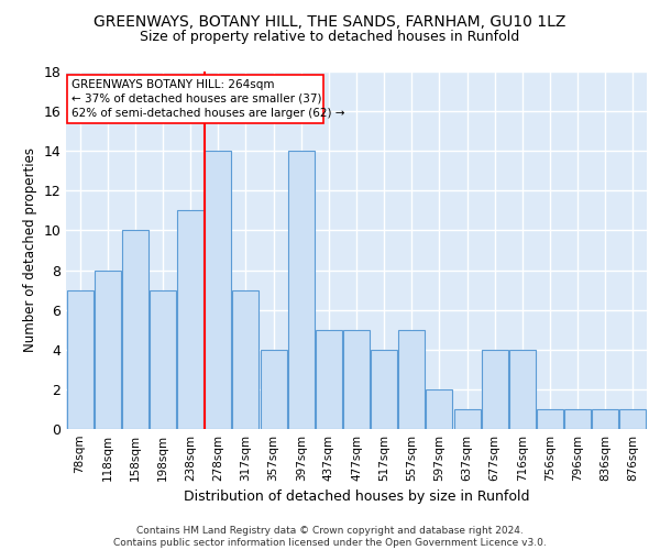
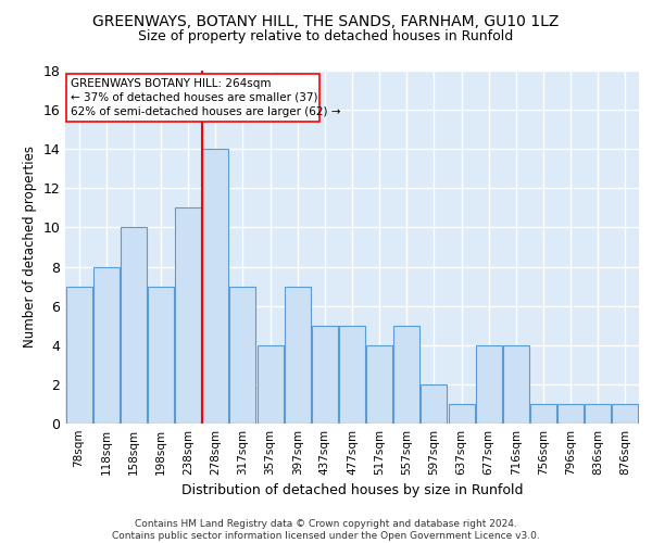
397sqm: 14 -> 7
